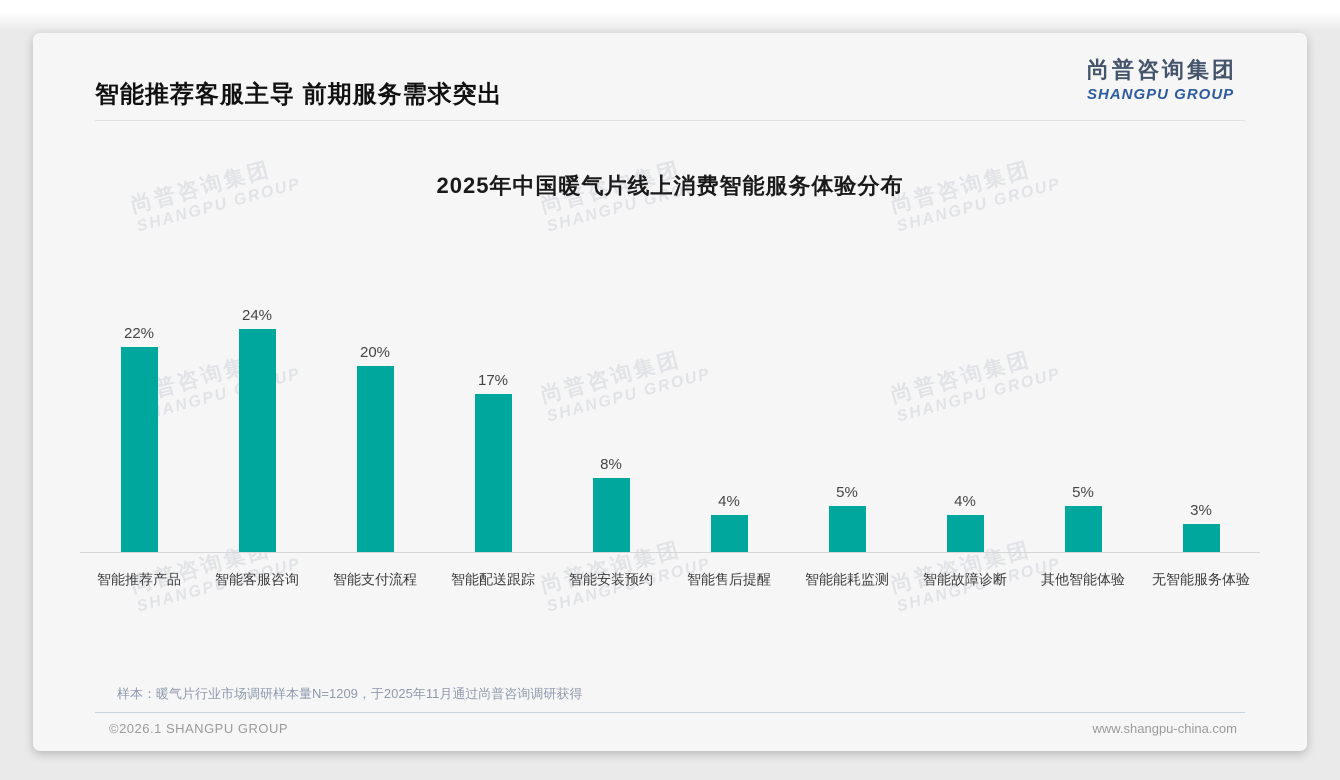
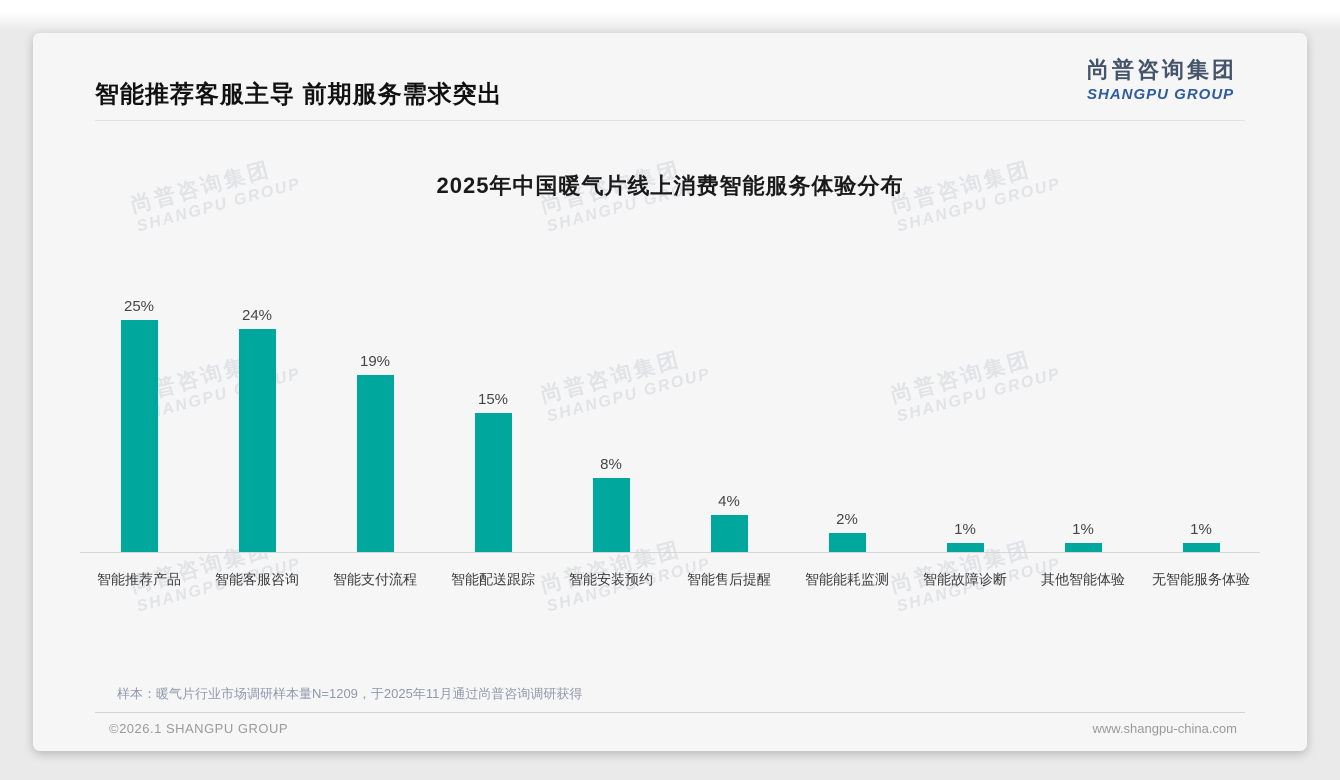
智能推荐产品: 22% -> 25%
智能支付流程: 20% -> 19%
智能配送跟踪: 17% -> 15%
智能能耗监测: 5% -> 2%
智能故障诊断: 4% -> 1%
其他智能体验: 5% -> 1%
无智能服务体验: 3% -> 1%
